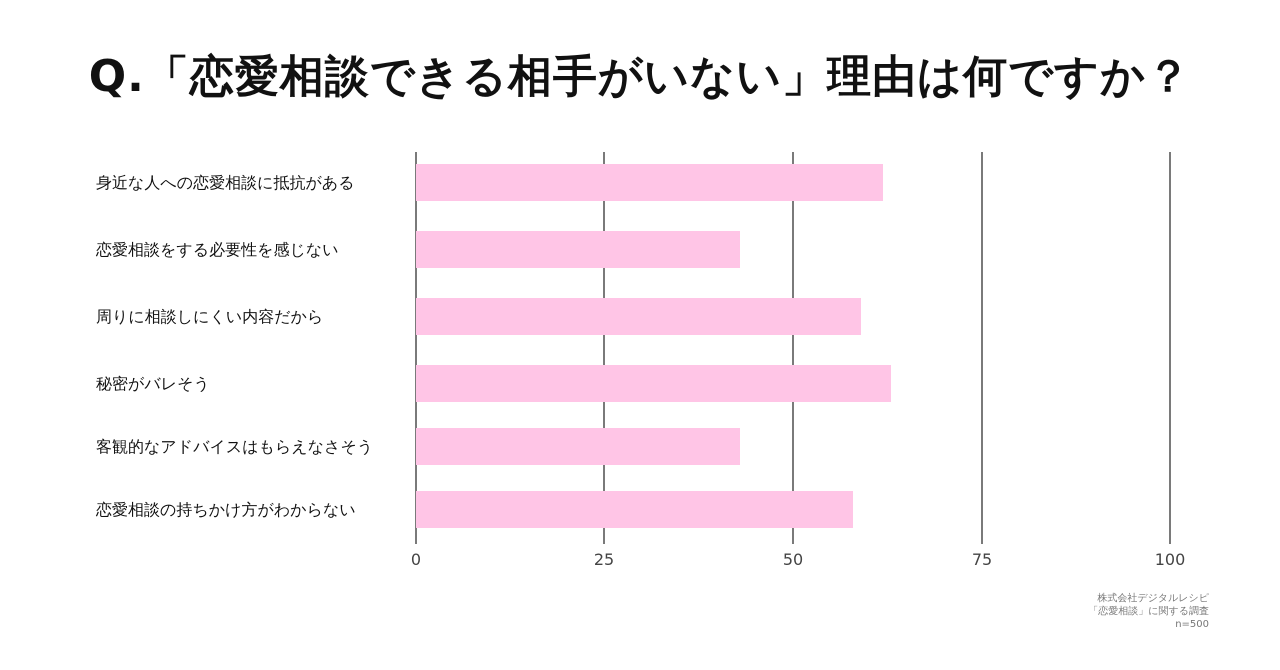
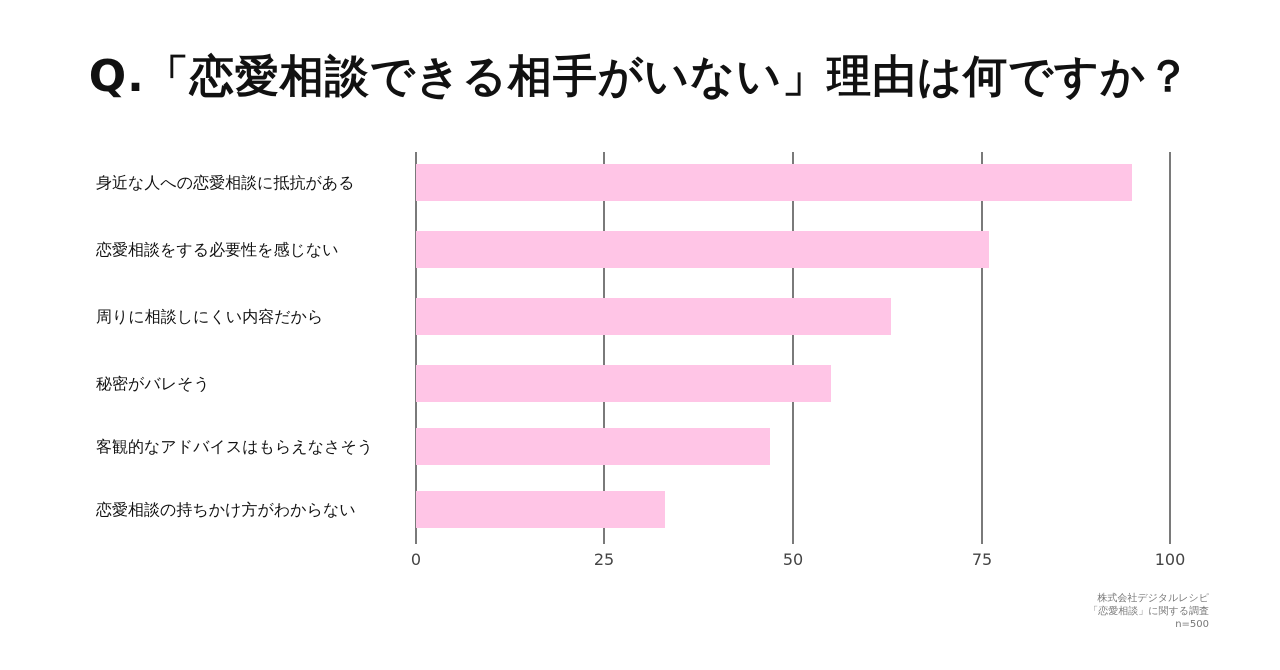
身近な人への恋愛相談に抵抗がある: 62 -> 95
恋愛相談をする必要性を感じない: 43 -> 76
周りに相談しにくい内容だから: 59 -> 63
秘密がバレそう: 63 -> 55
客観的なアドバイスはもらえなさそう: 43 -> 47
恋愛相談の持ちかけ方がわからない: 58 -> 33
